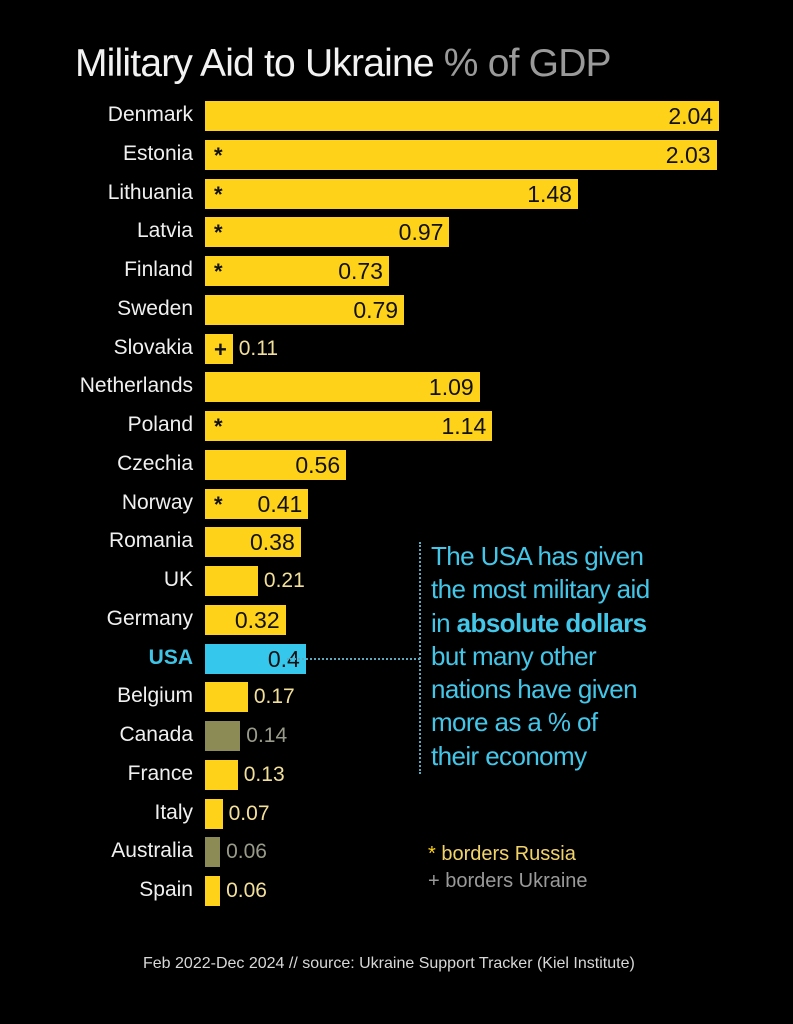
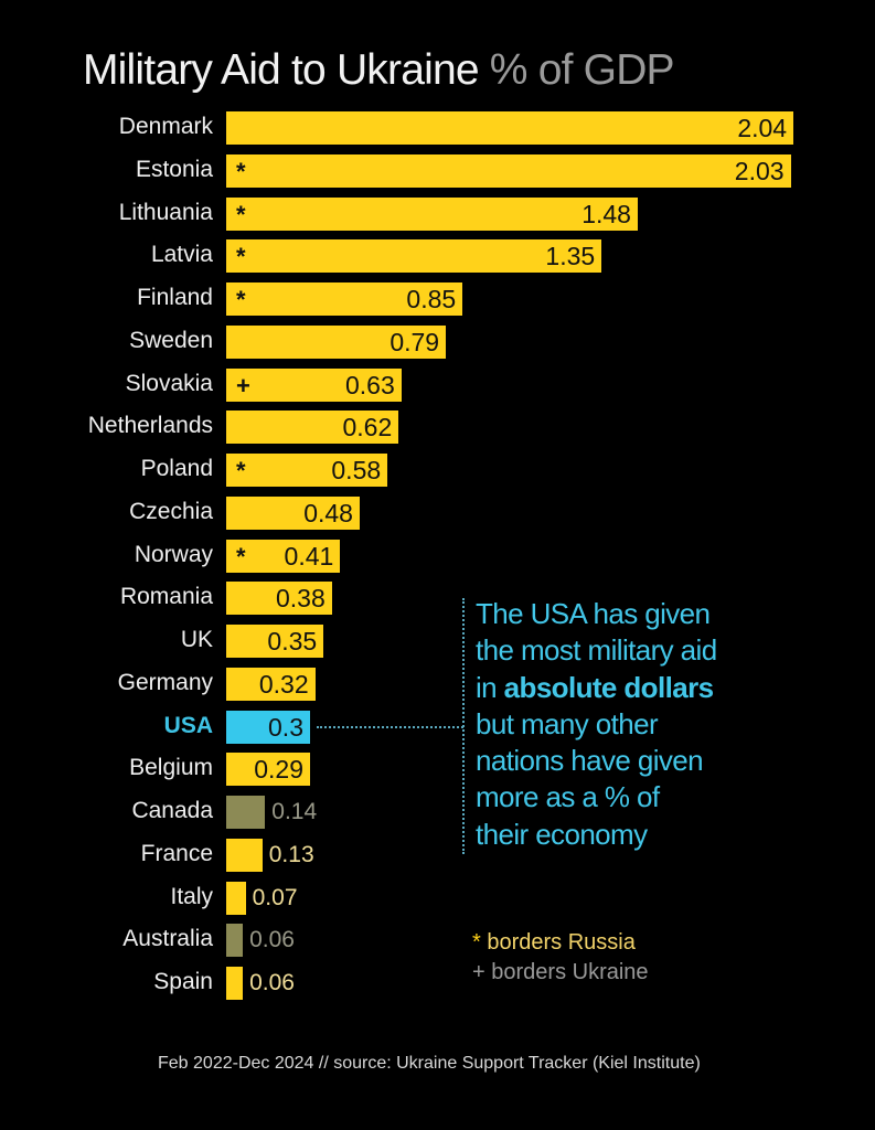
Latvia: 0.97 -> 1.35
Finland: 0.73 -> 0.85
Slovakia: 0.11 -> 0.63
Netherlands: 1.09 -> 0.62
Poland: 1.14 -> 0.58
Czechia: 0.56 -> 0.48
UK: 0.21 -> 0.35
USA: 0.4 -> 0.3
Belgium: 0.17 -> 0.29
